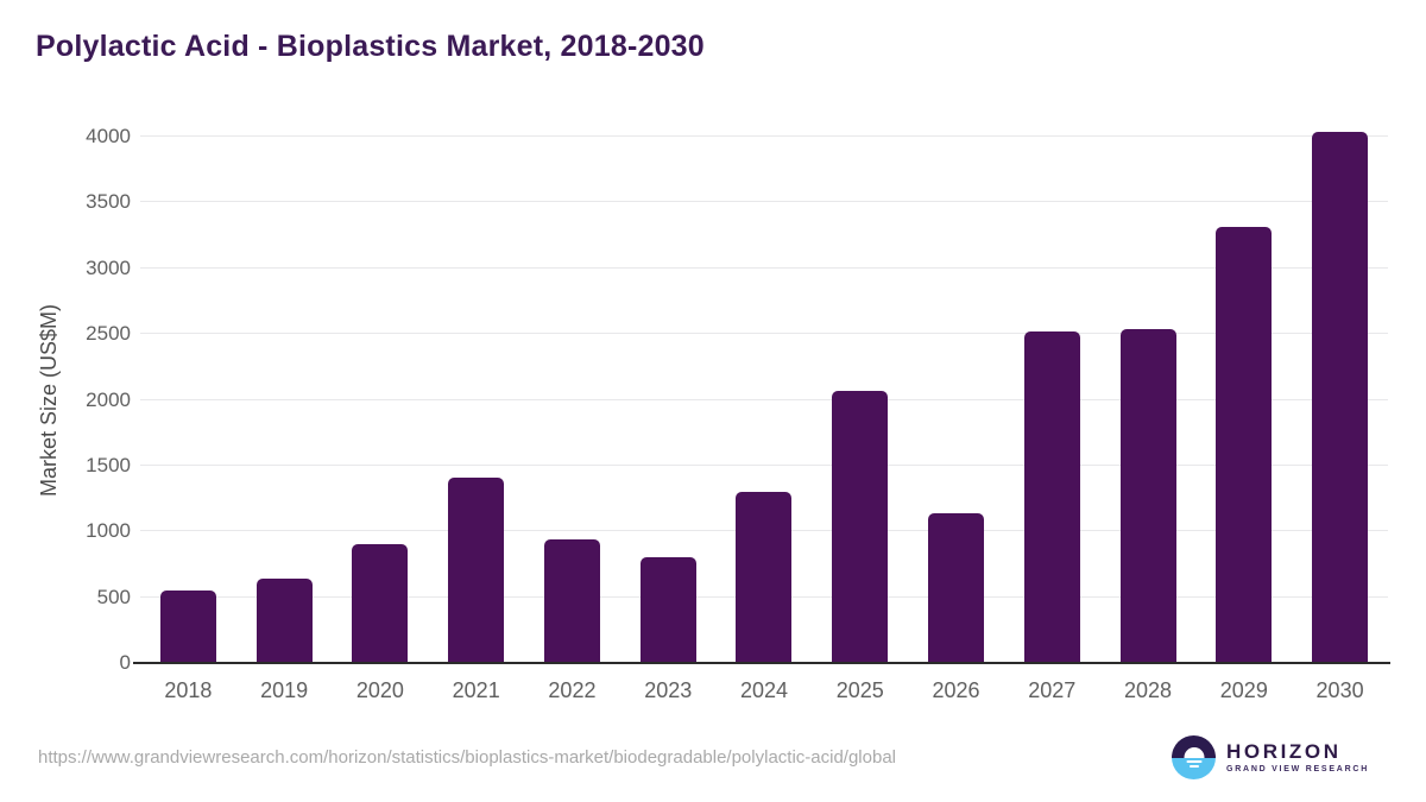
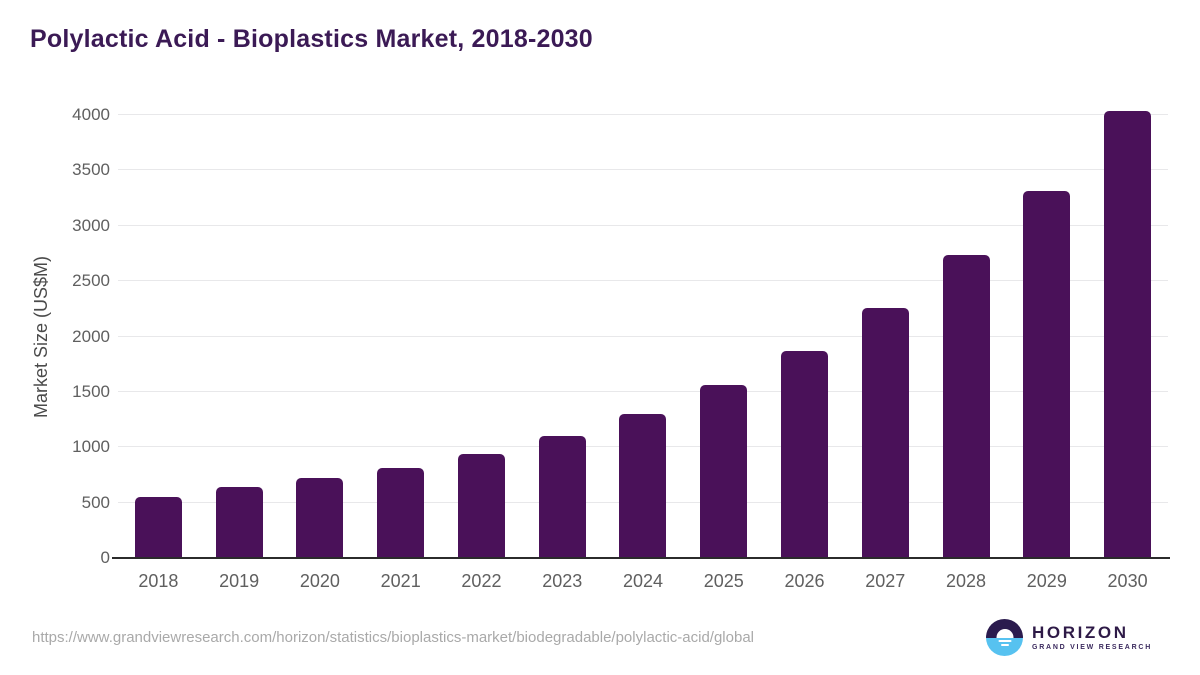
2020: 900 -> 720
2021: 1410 -> 810
2023: 800 -> 1100
2025: 2070 -> 1560
2026: 1140 -> 1870
2027: 2520 -> 2260
2028: 2540 -> 2740
